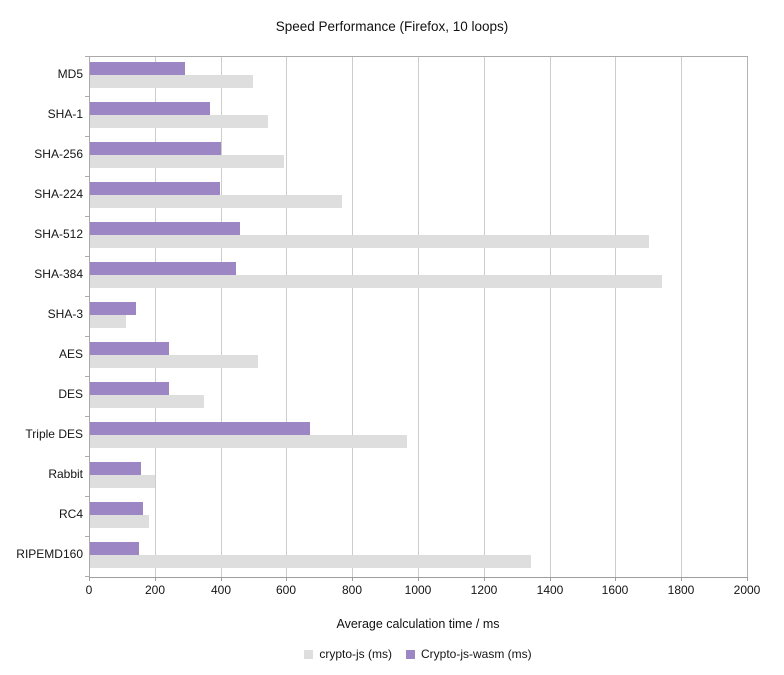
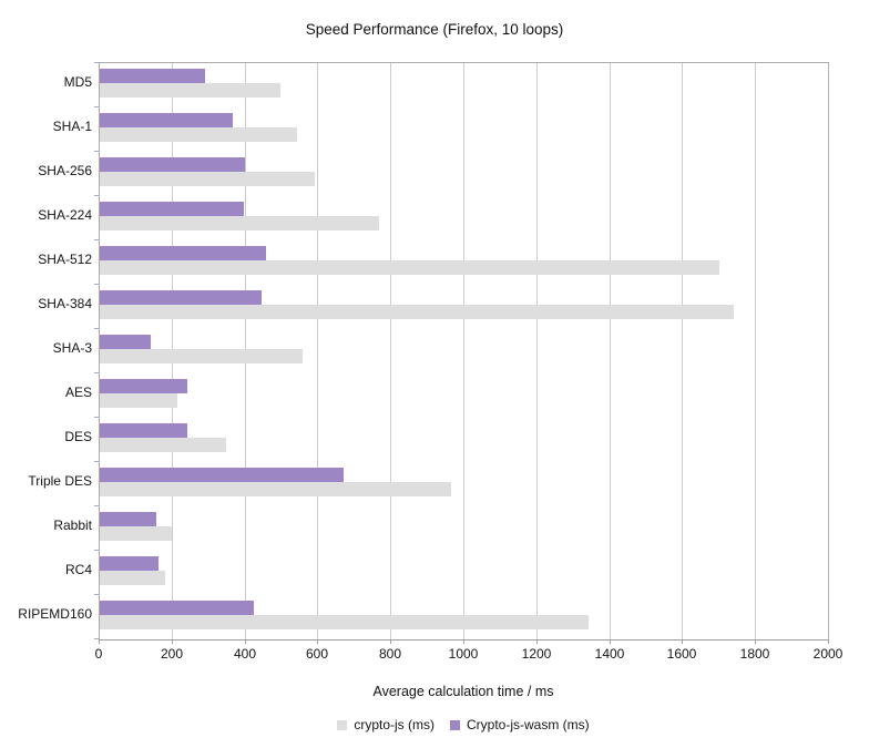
crypto-js (ms)/SHA-3: 110 -> 560
crypto-js (ms)/AES: 510 -> 210
Crypto-js-wasm (ms)/RIPEMD160: 150 -> 420
